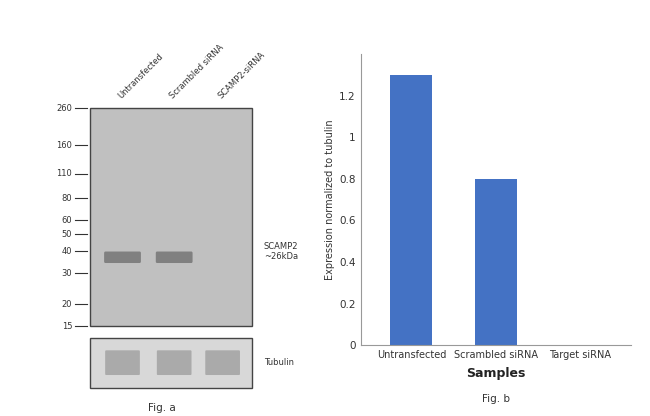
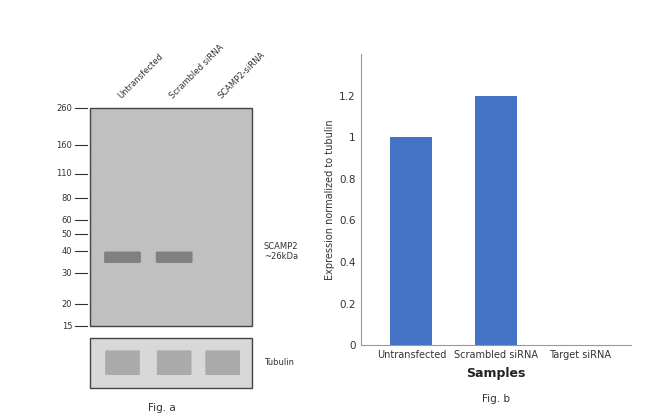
Untransfected: 1.3 -> 1.0
Scrambled siRNA: 0.8 -> 1.2
